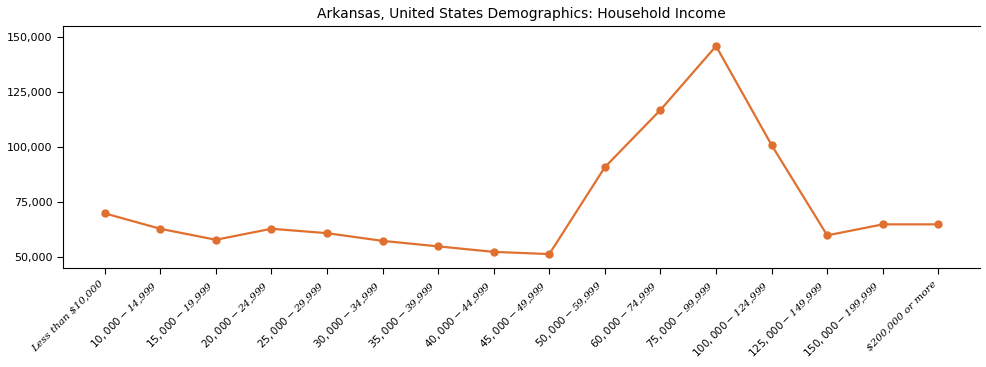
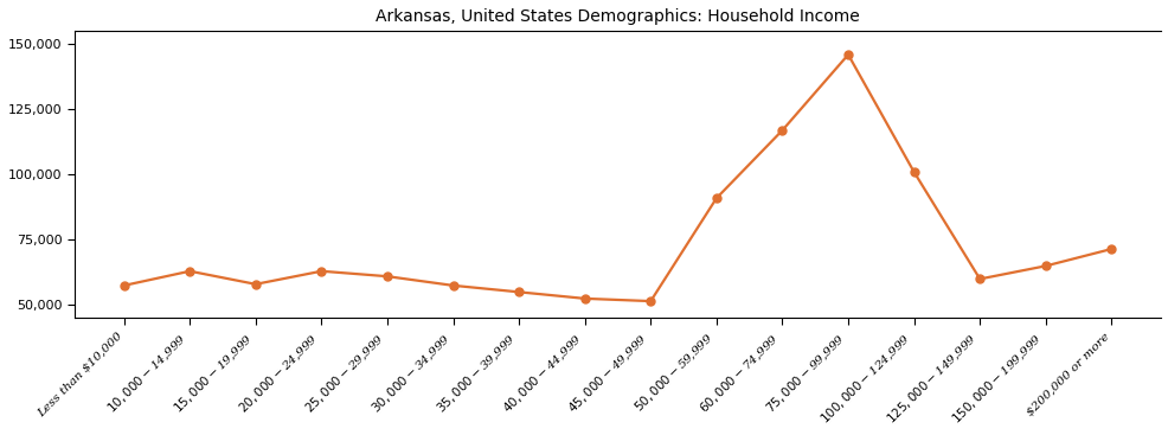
Less than $10,000: 70,000 -> 57,500
$200,000 or more: 65,000 -> 71,500
